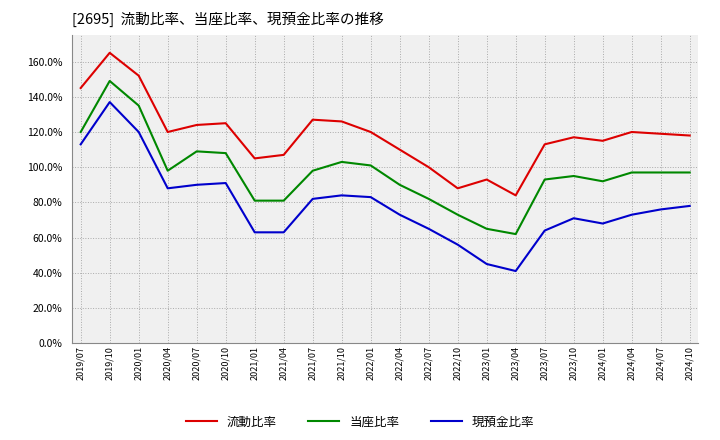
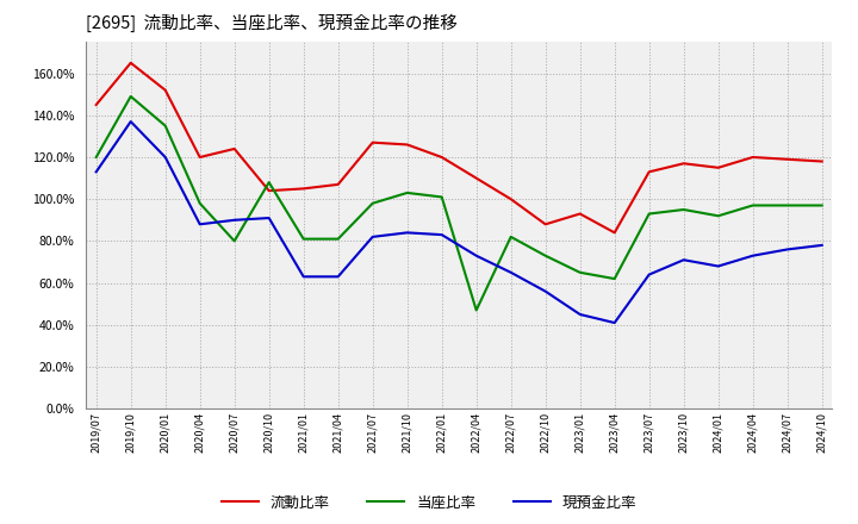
当座比率/2020/07: 109% -> 80%
流動比率/2020/10: 125% -> 104%
当座比率/2022/04: 90% -> 47%
